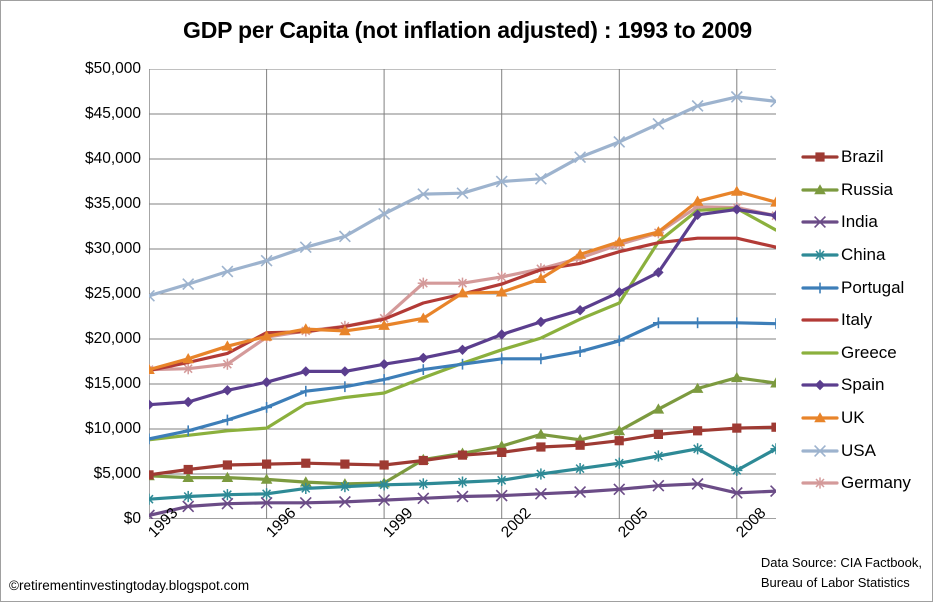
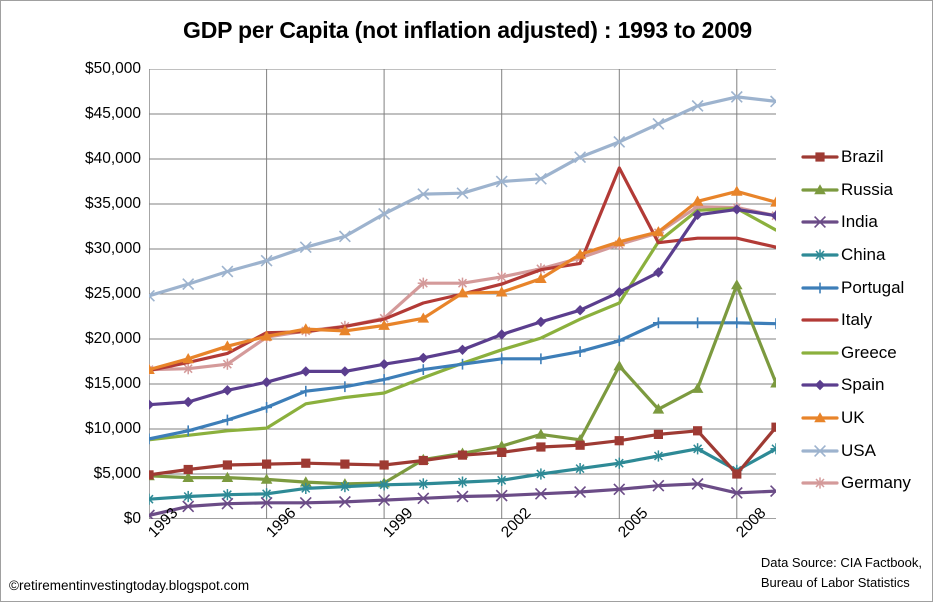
Russia/2005: $10000 -> $17000
Italy/2005: $30000 -> $39000
Brazil/2008: $10000 -> $5000
Russia/2008: $16000 -> $26000
